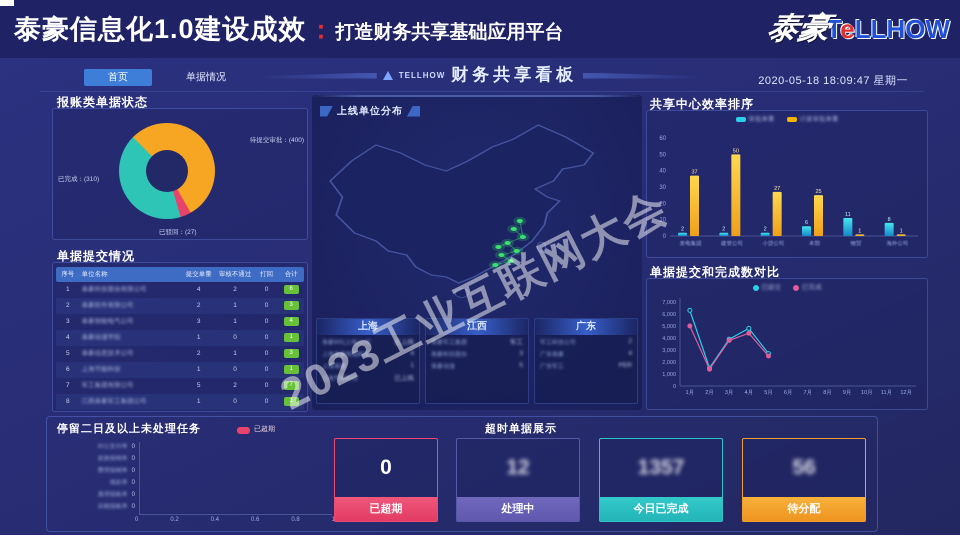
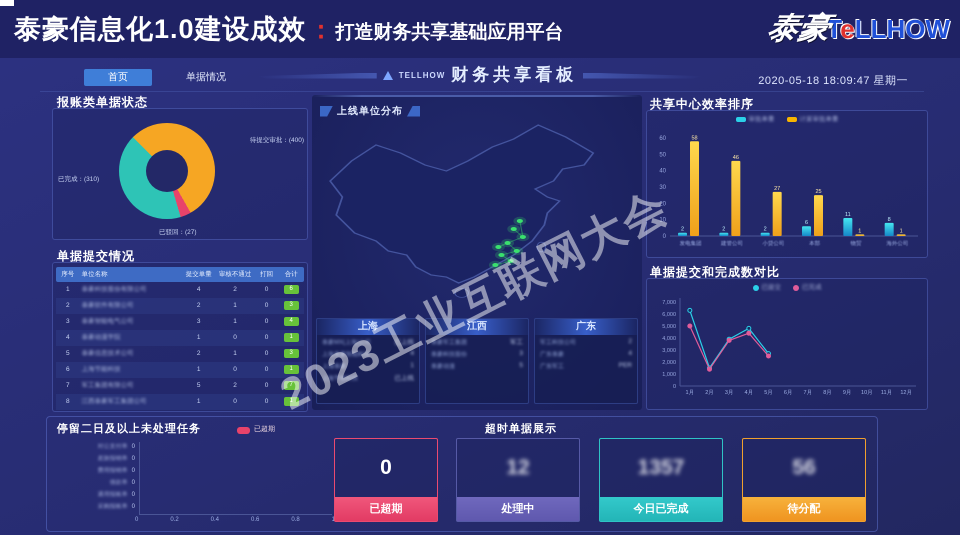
共享中心效率排序/计算审批单量/发电集团: 37 -> 58
共享中心效率排序/计算审批单量/建管公司: 50 -> 46
